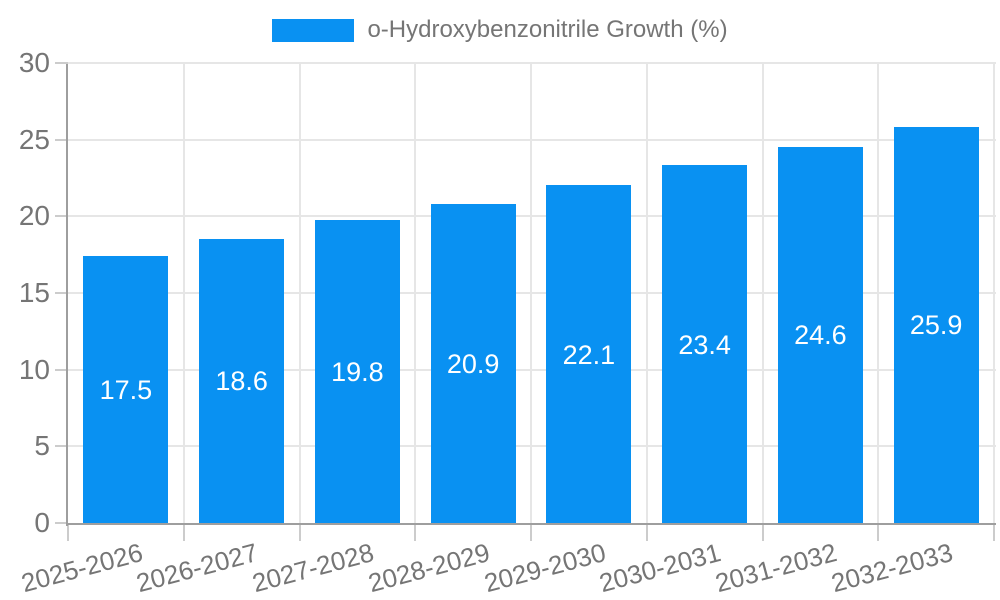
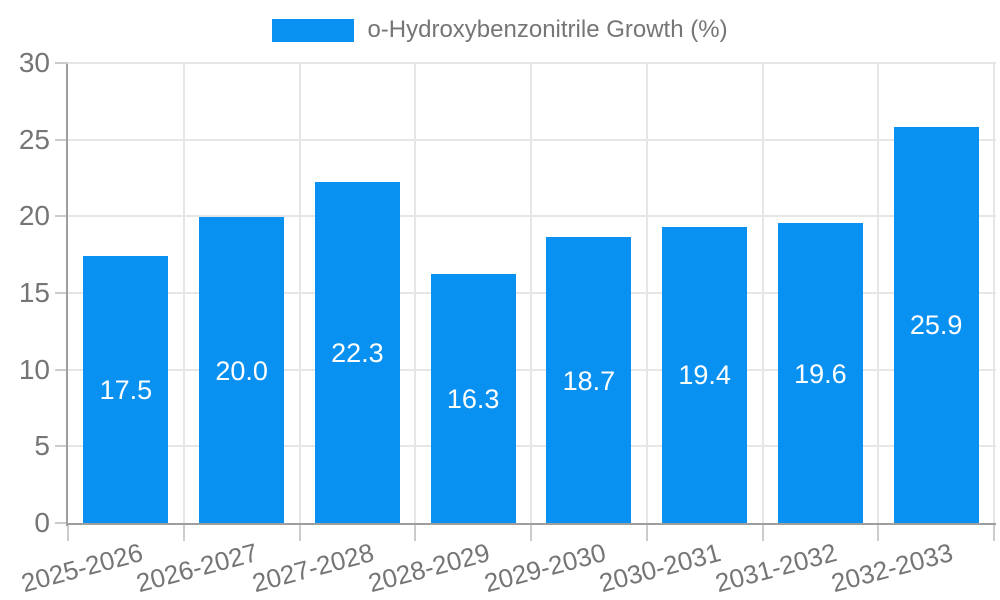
2026-2027: 18.6 -> 20.0
2027-2028: 19.8 -> 22.3
2028-2029: 20.9 -> 16.3
2029-2030: 22.1 -> 18.7
2030-2031: 23.4 -> 19.4
2031-2032: 24.6 -> 19.6
